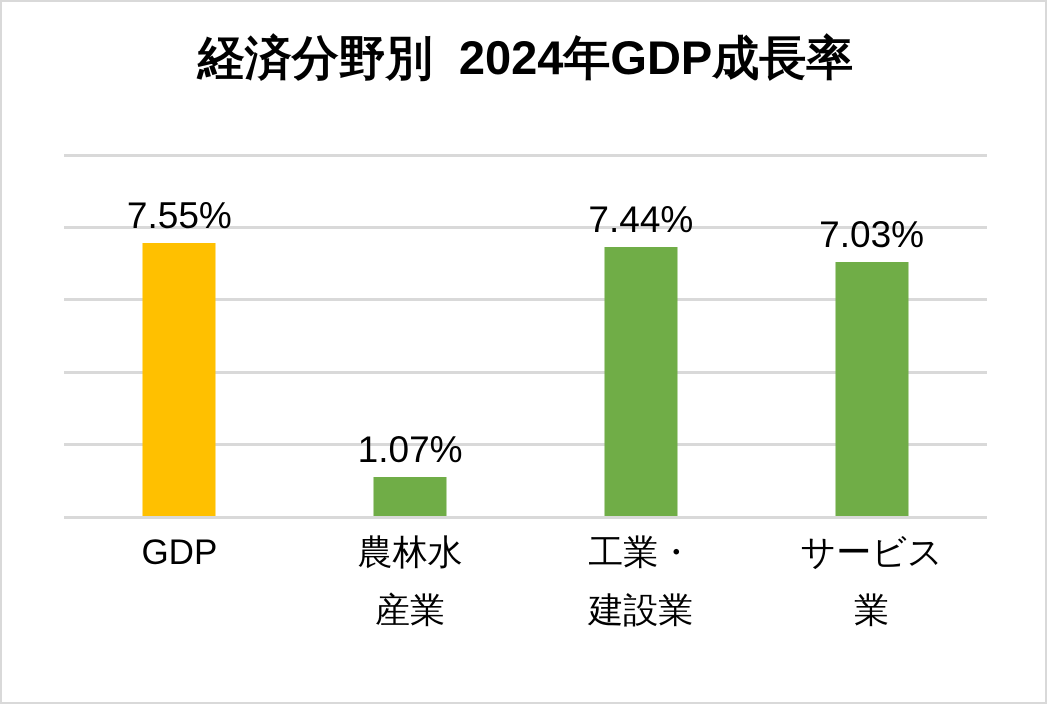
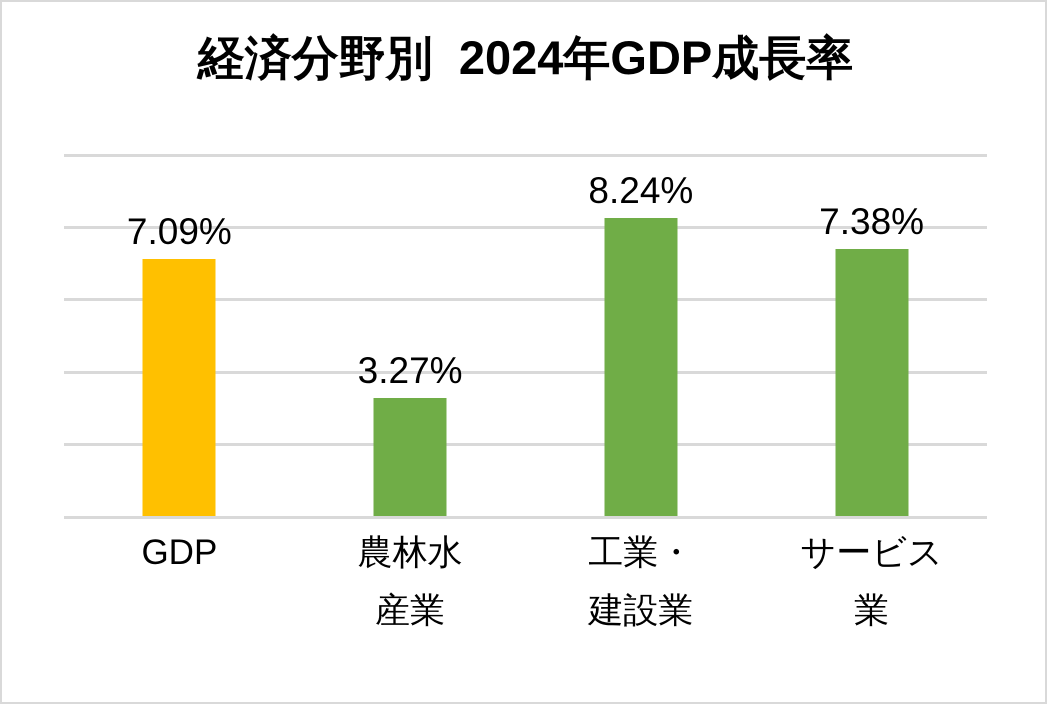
GDP: 7.55% -> 7.09%
農林水産業: 1.07% -> 3.27%
工業・建設業: 7.44% -> 8.24%
サービス業: 7.03% -> 7.38%
